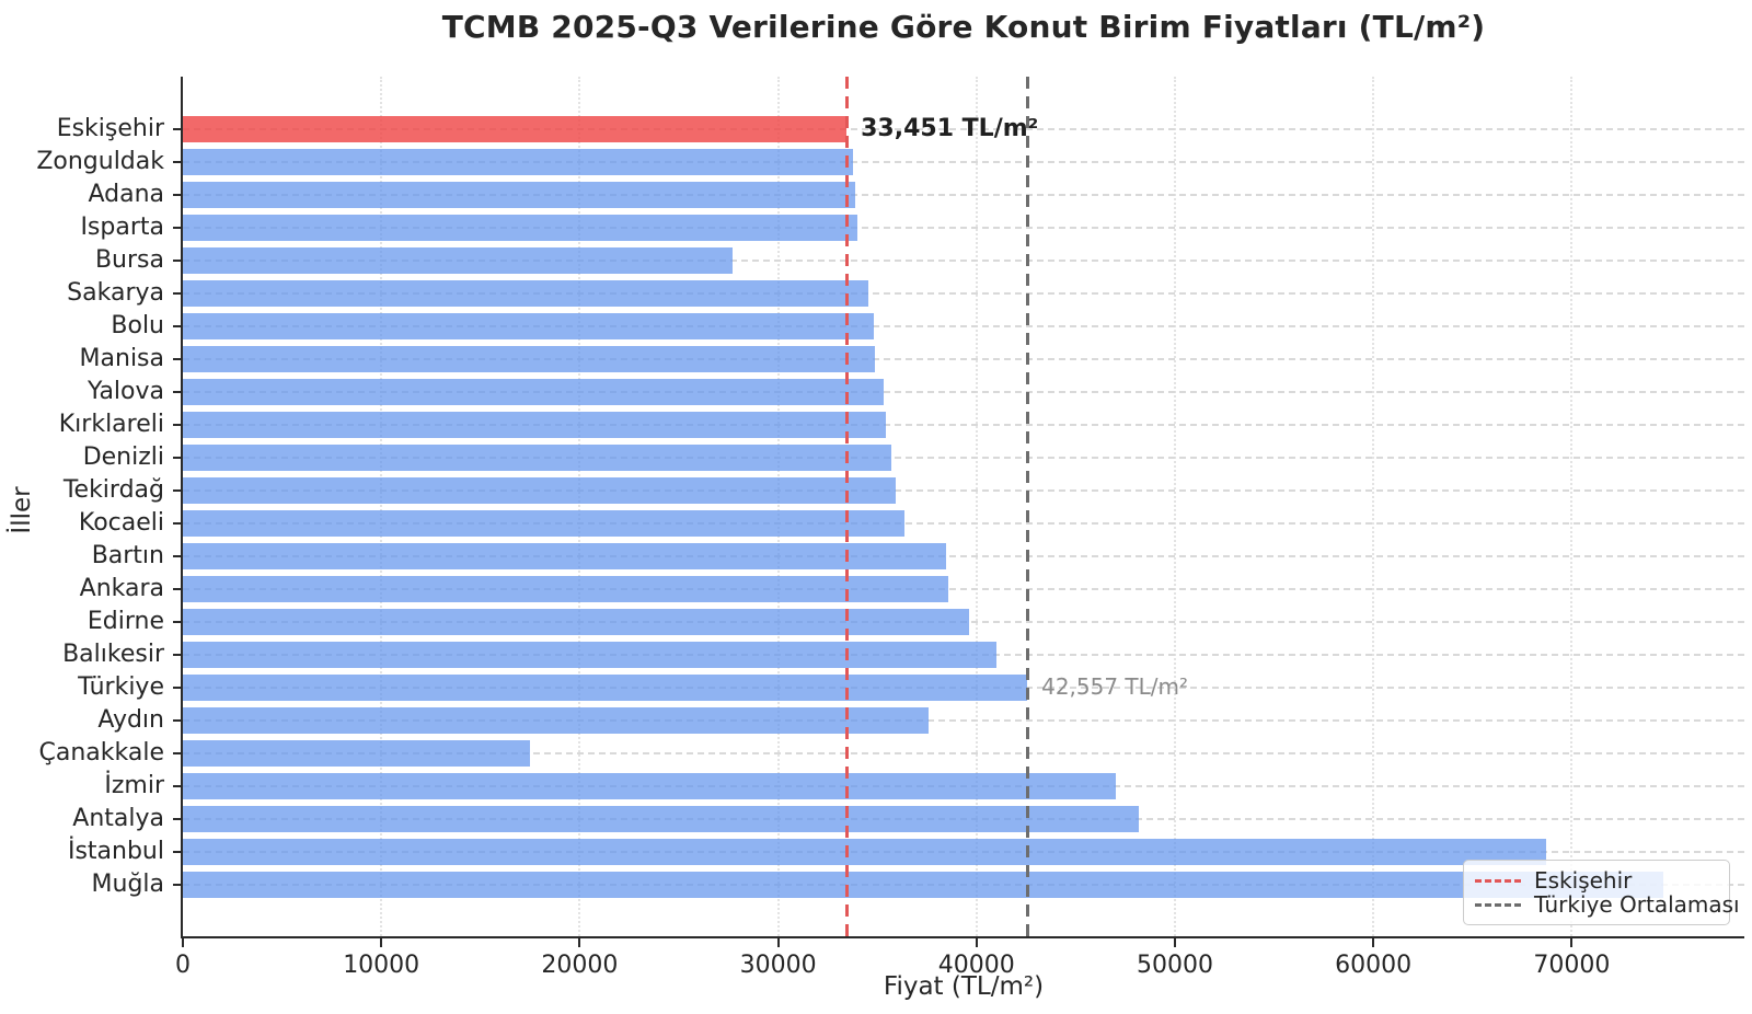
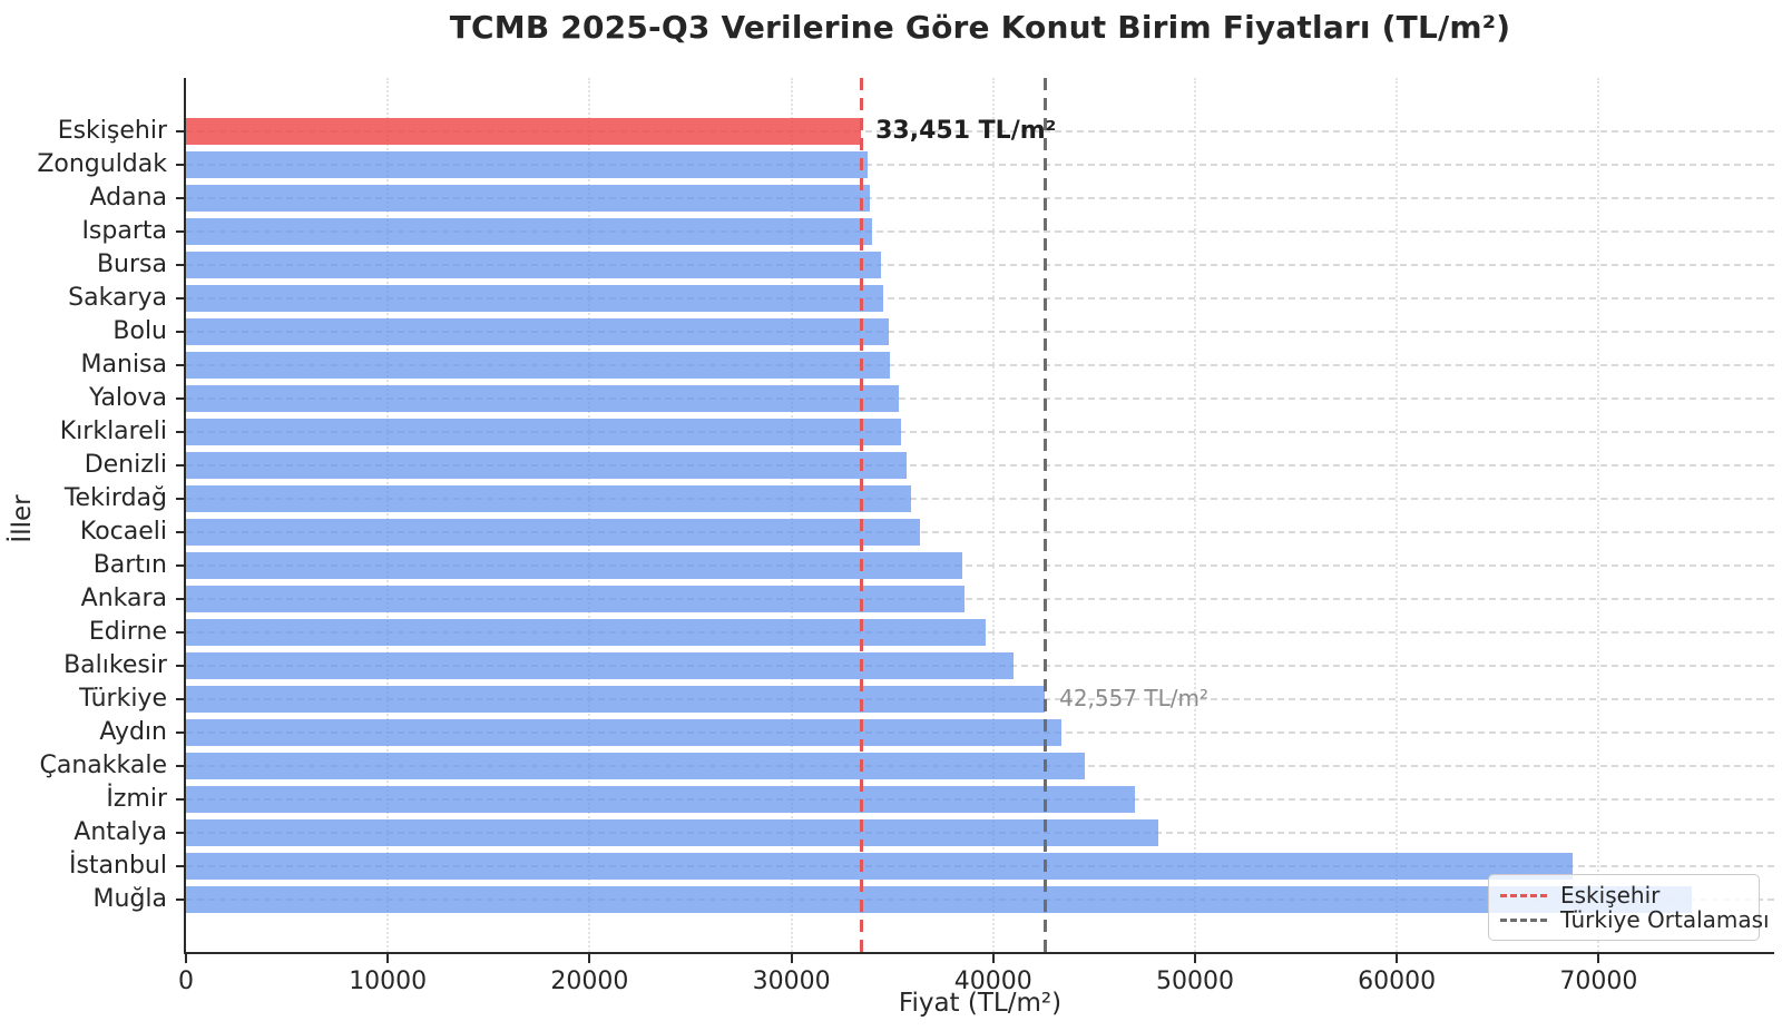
Bursa: 27700 -> 34400
Aydın: 37600 -> 43400
Çanakkale: 17500 -> 44600
